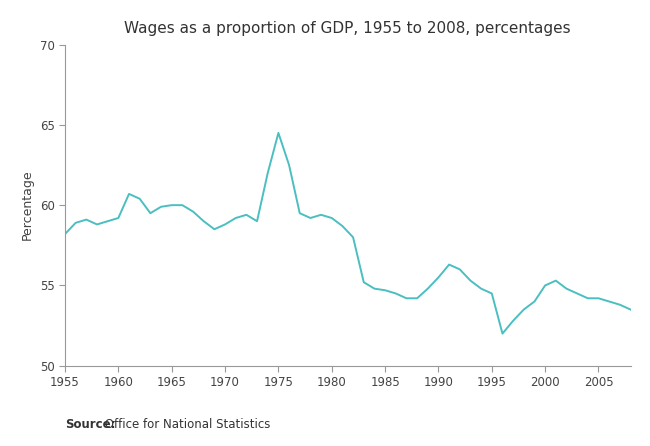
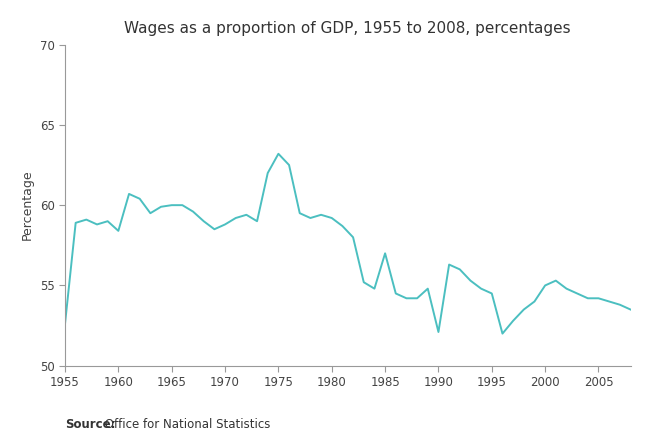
1955: 58.2 -> 52.6
1960: 59.2 -> 58.4
1975: 64.5 -> 63.2
1985: 54.7 -> 57.0
1990: 55.5 -> 52.1
